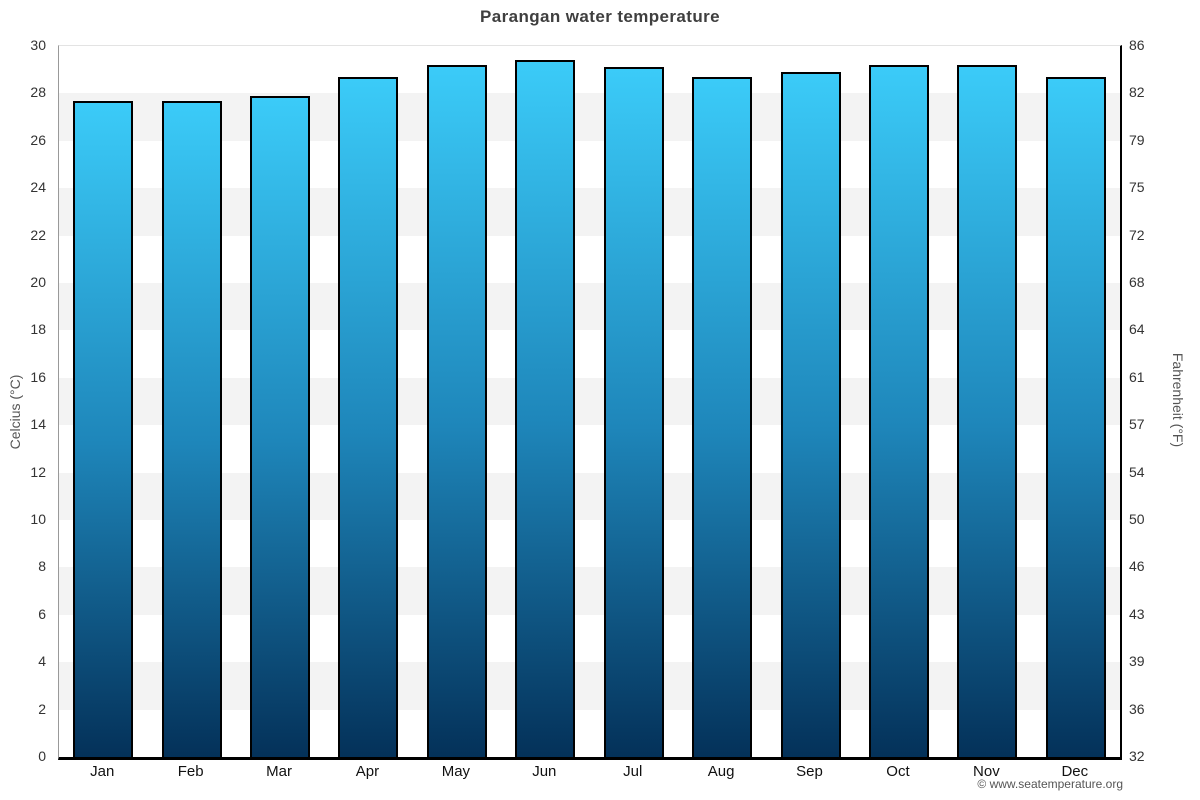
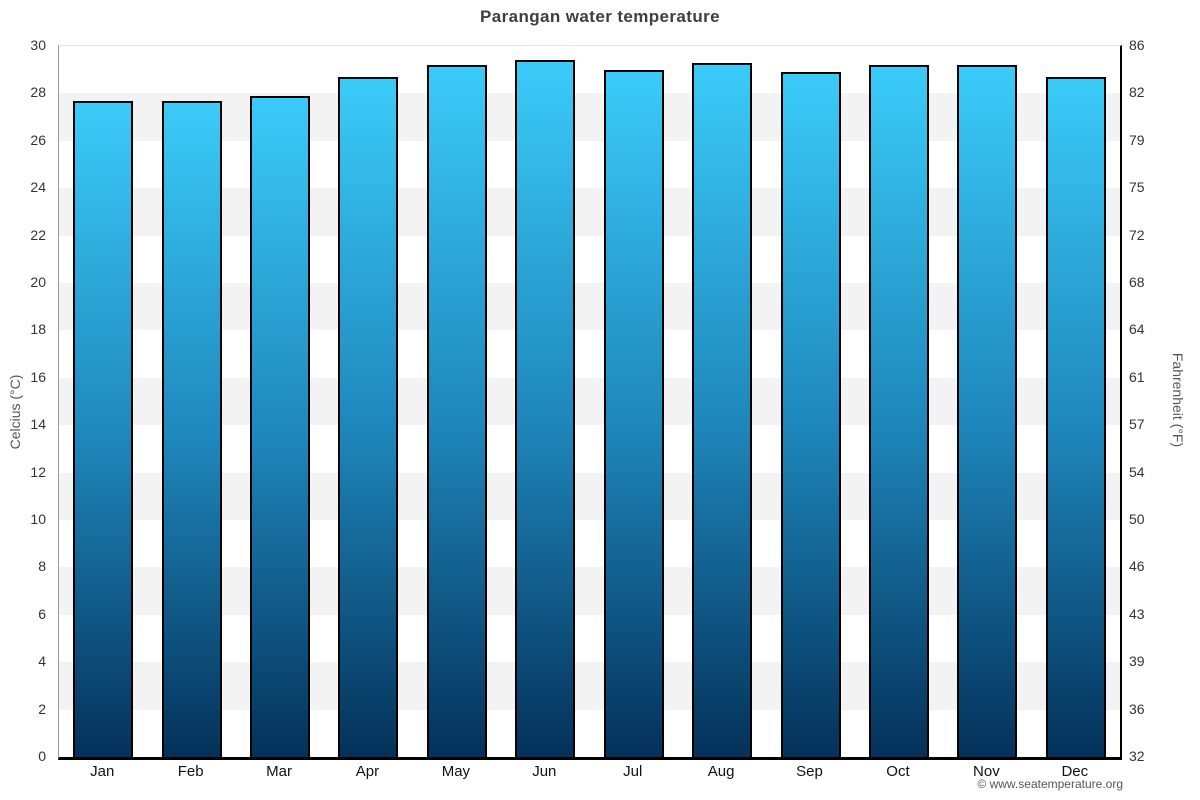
Jul: 29.1 -> 29.0
Aug: 28.7 -> 29.3
